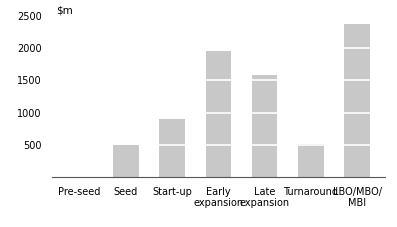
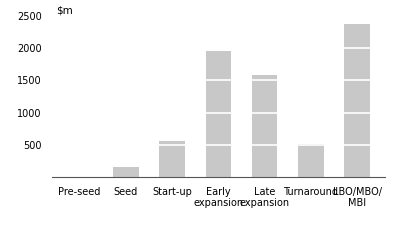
Seed: 500 -> 160
Start-up: 900 -> 560
